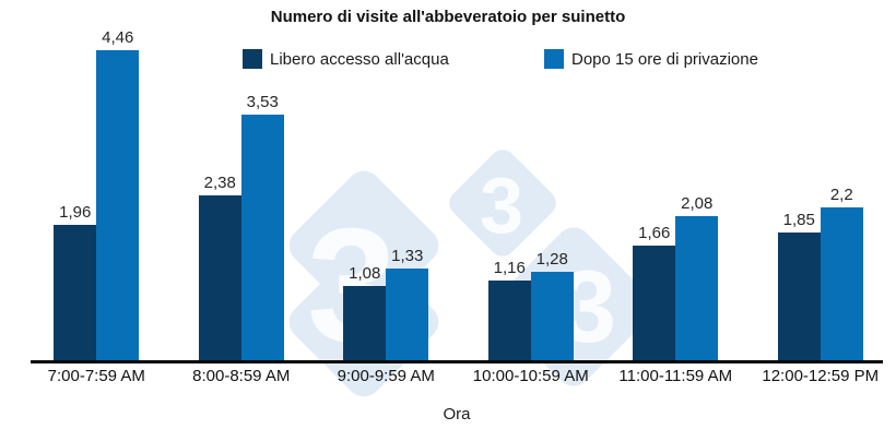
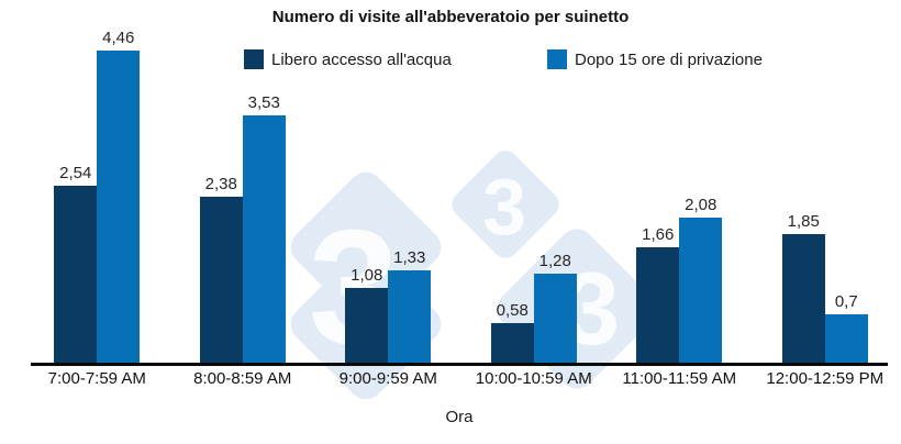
Libero accesso all'acqua/7:00-7:59 AM: 1,96 -> 2,54
Libero accesso all'acqua/10:00-10:59 AM: 1,16 -> 0,58
Dopo 15 ore di privazione/12:00-12:59 PM: 2,2 -> 0,7
